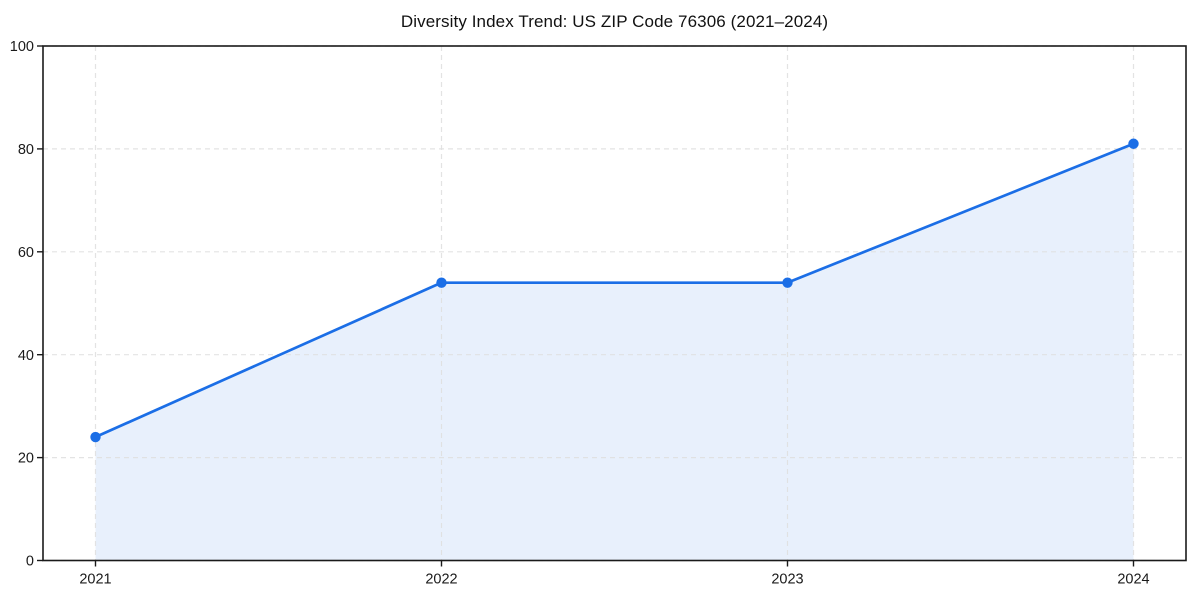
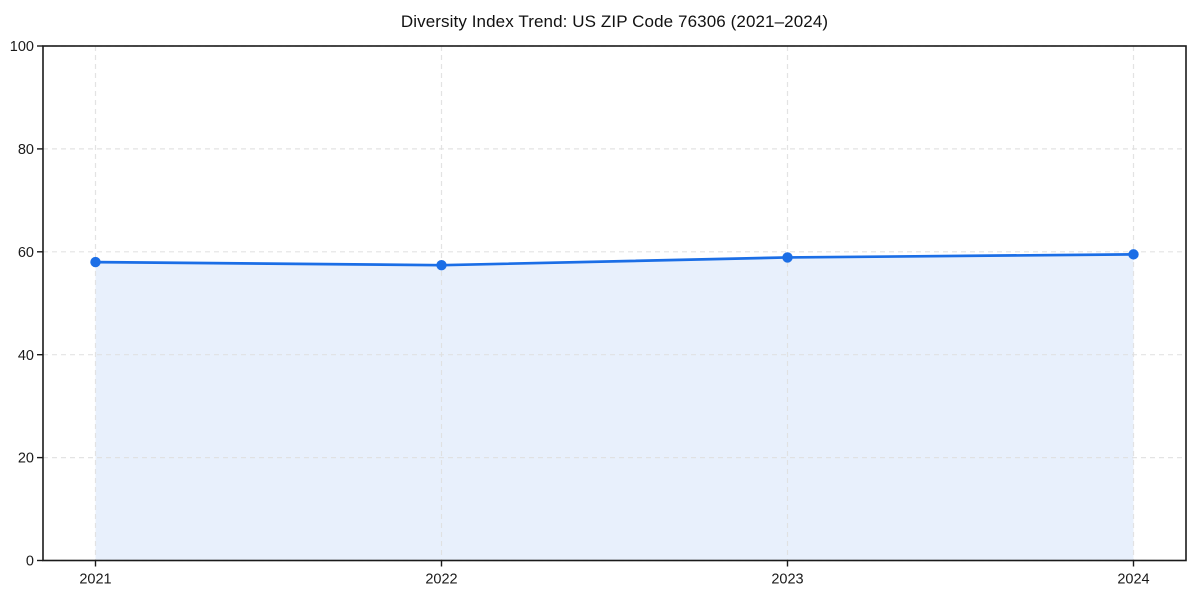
2021: 24 -> 58
2022: 54 -> 57
2023: 54 -> 59
2024: 81 -> 60
